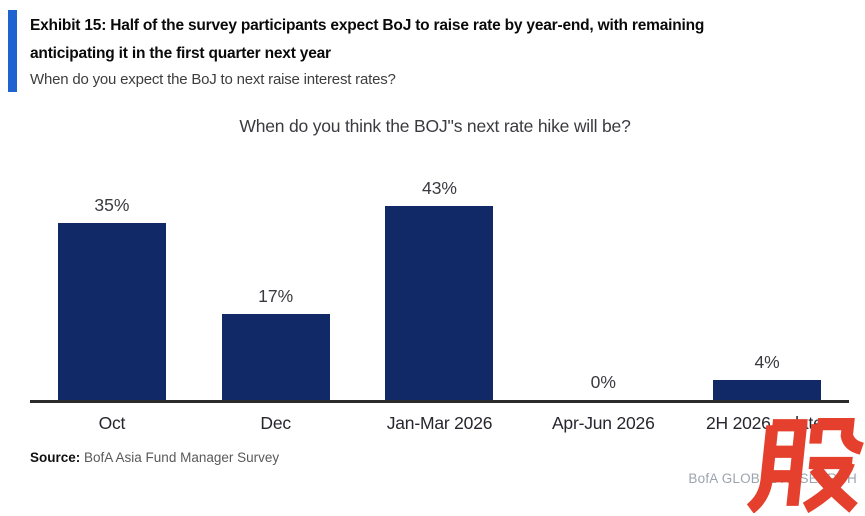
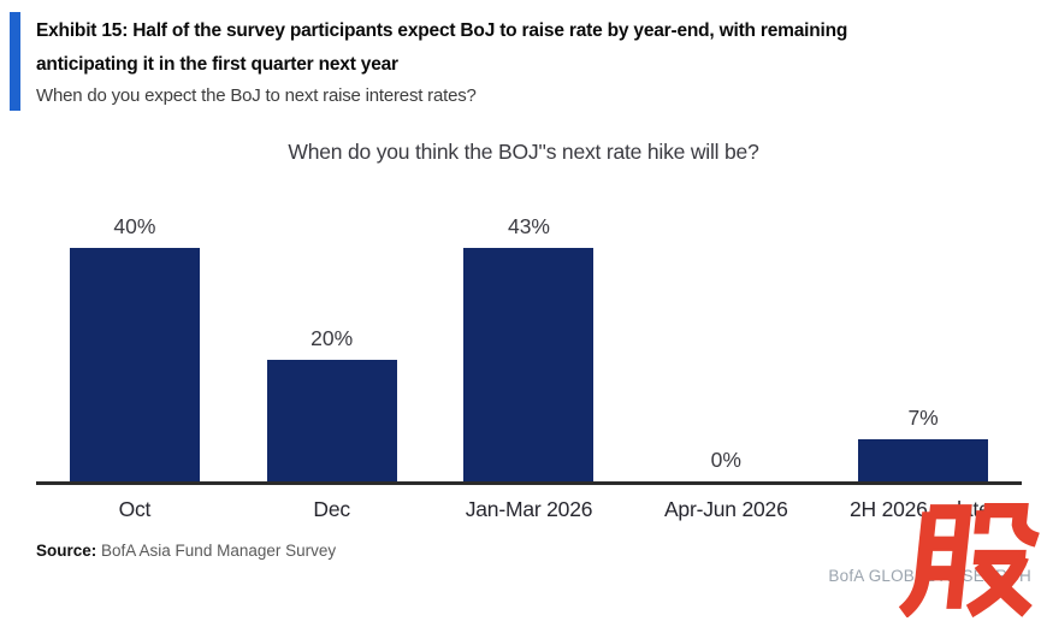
Oct: 35% -> 40%
Dec: 17% -> 20%
2H 2026 or later: 4% -> 7%
